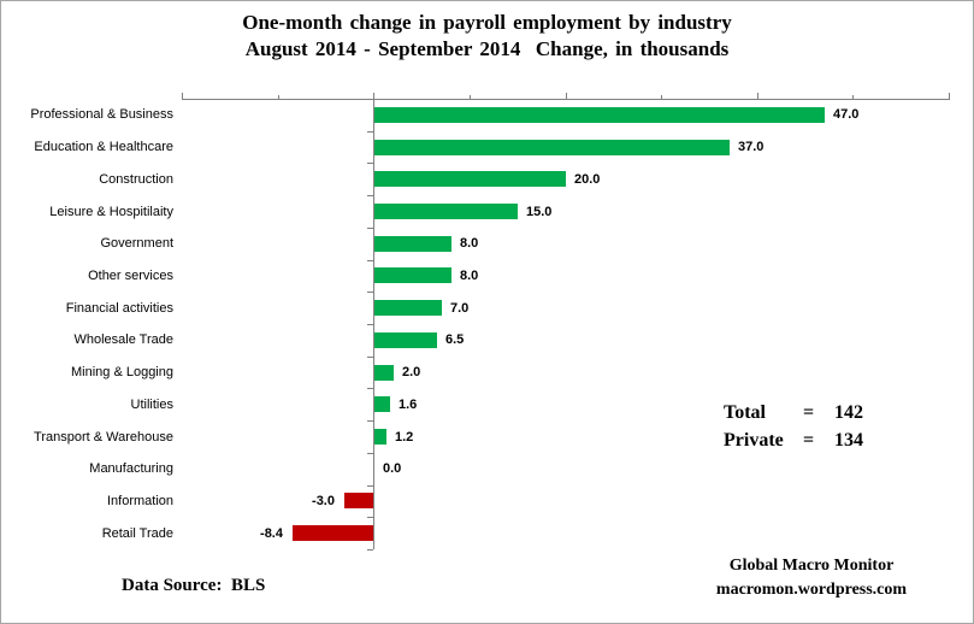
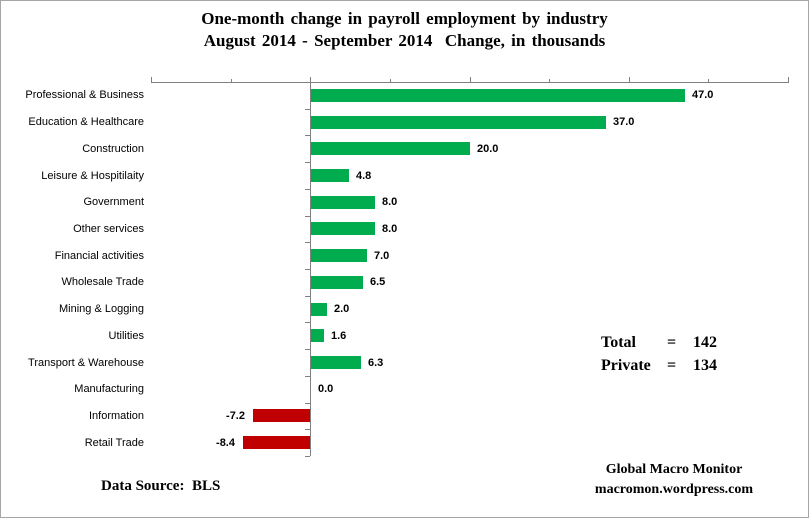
Leisure & Hospitilaity: 15.0 -> 4.8
Transport & Warehouse: 1.2 -> 6.3
Information: -3.0 -> -7.2
